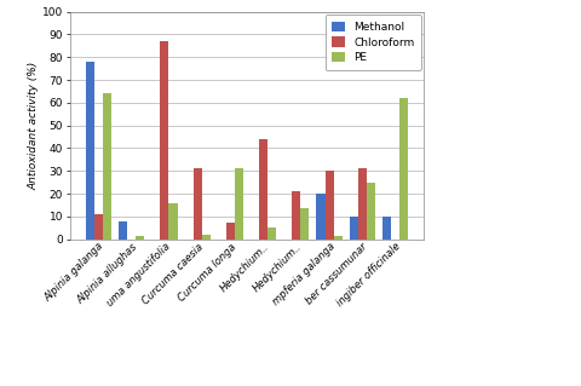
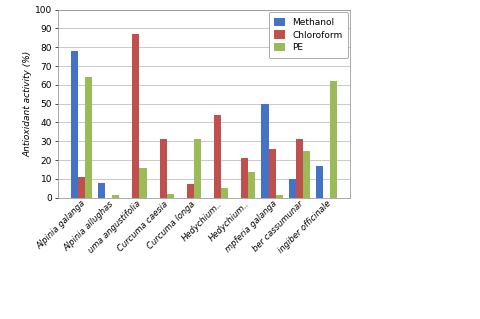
Methanol/mpferia galanga: 20 -> 50
Chloroform/mpferia galanga: 30 -> 26
Methanol/ingiber officinale: 10 -> 17
